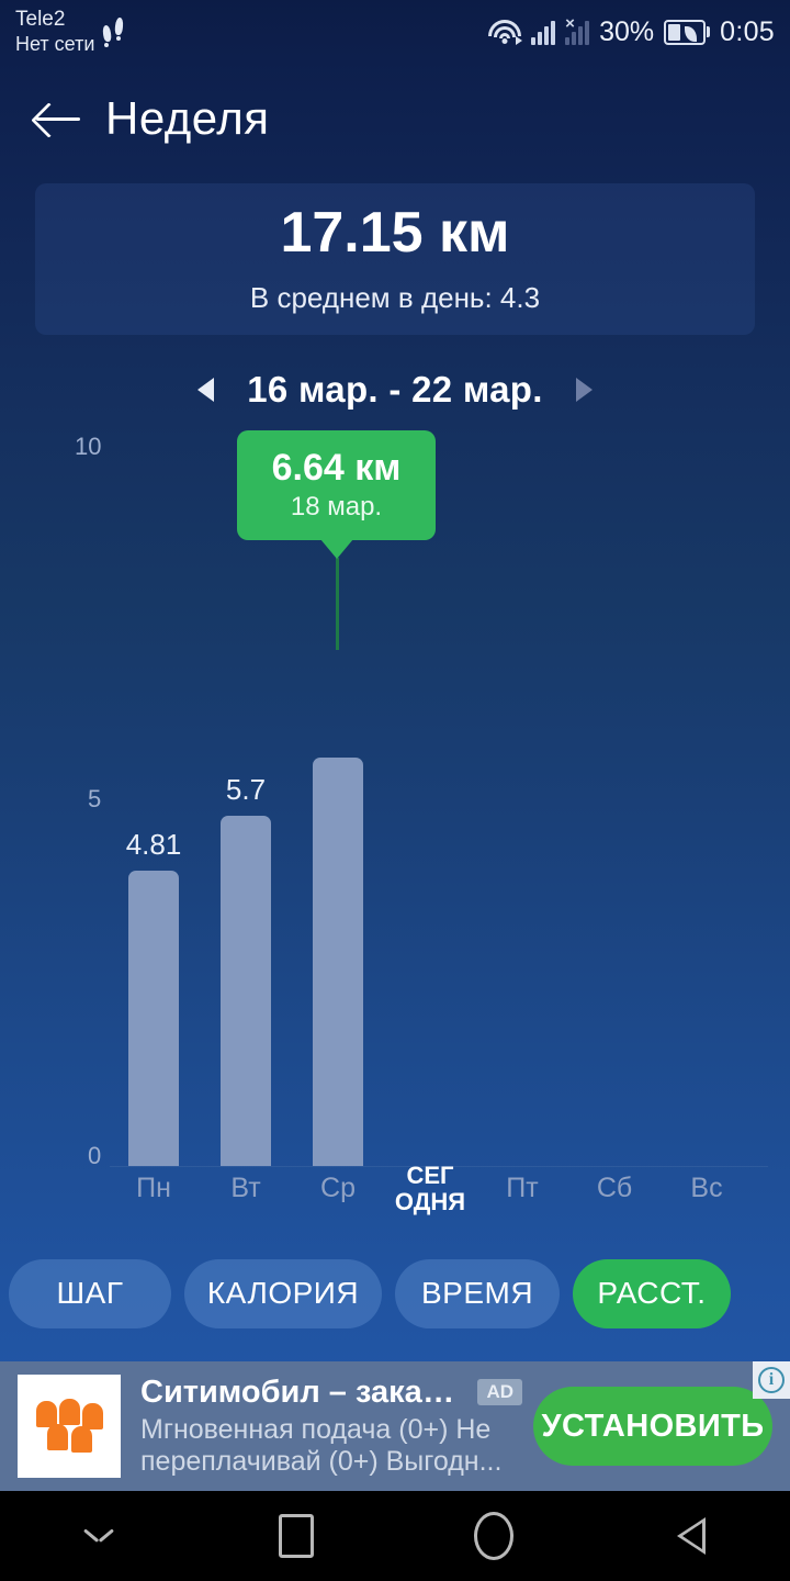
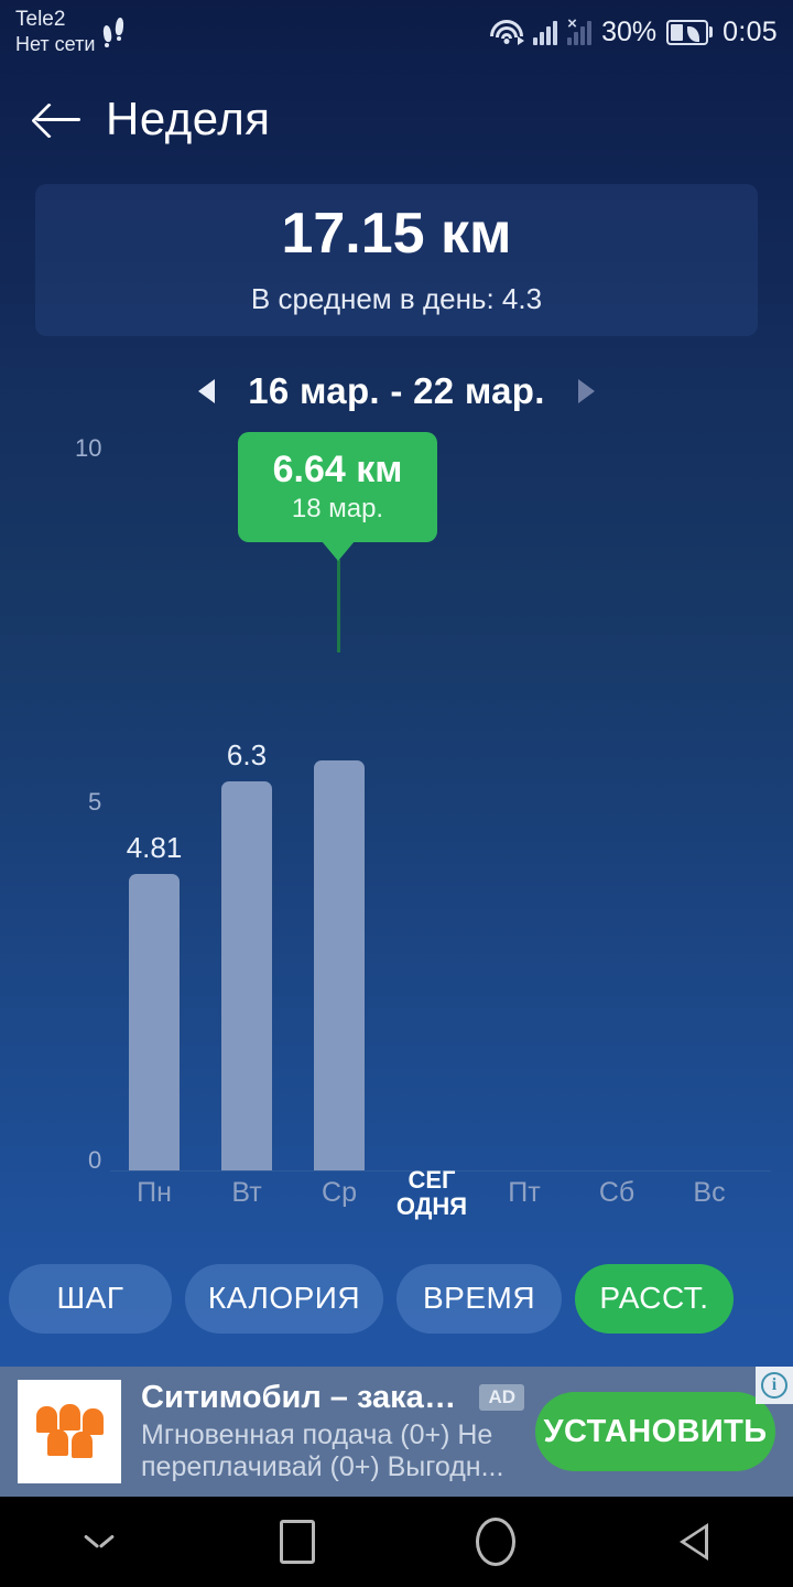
Вт: 5.7 -> 6.3
